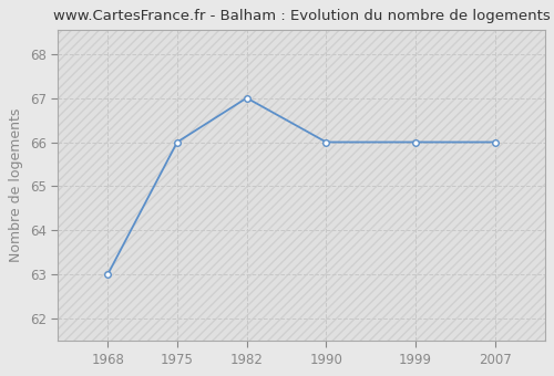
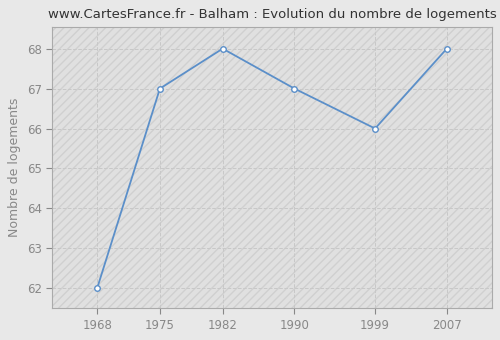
1968: 63 -> 62
1975: 66 -> 67
1982: 67 -> 68
1990: 66 -> 67
2007: 66 -> 68
